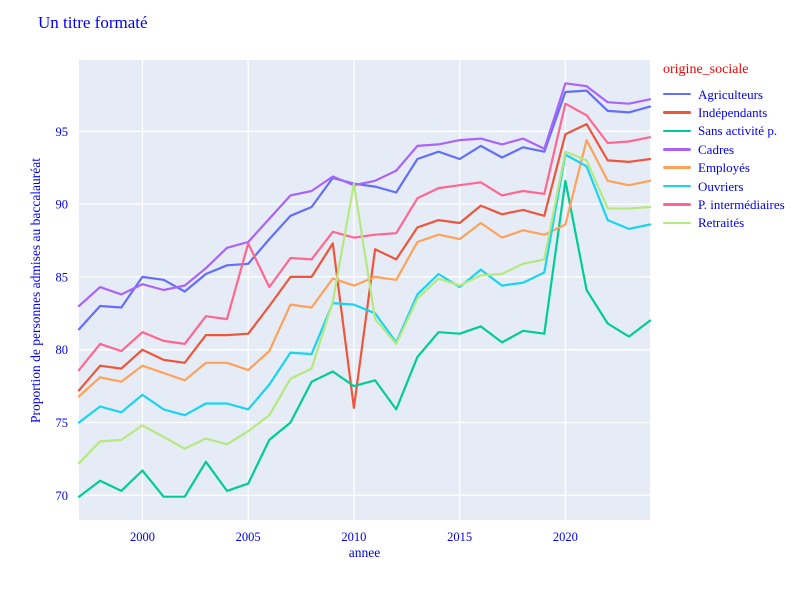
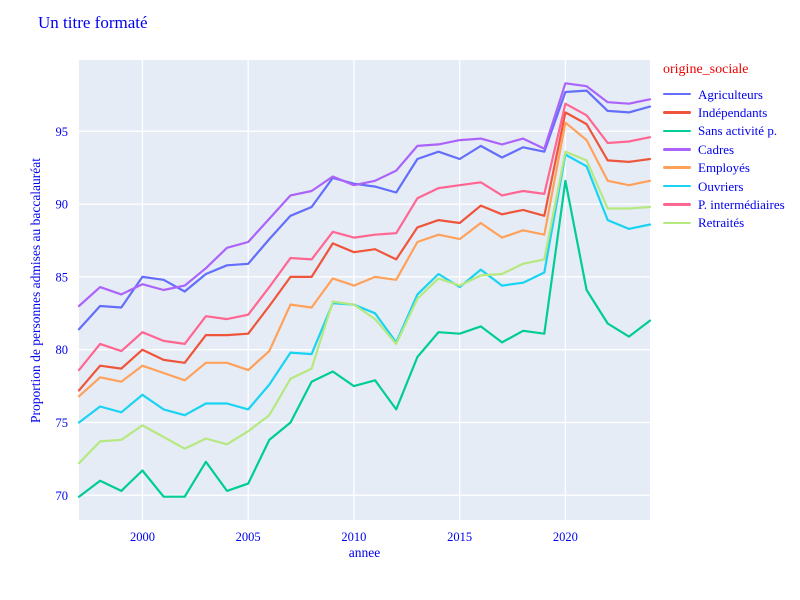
P. intermédiaires/2005: 87.3 -> 82.4
Indépendants/2010: 76.0 -> 86.7
Retraités/2010: 91.4 -> 83.1
Indépendants/2020: 94.8 -> 96.3
Employés/2020: 88.6 -> 95.6
